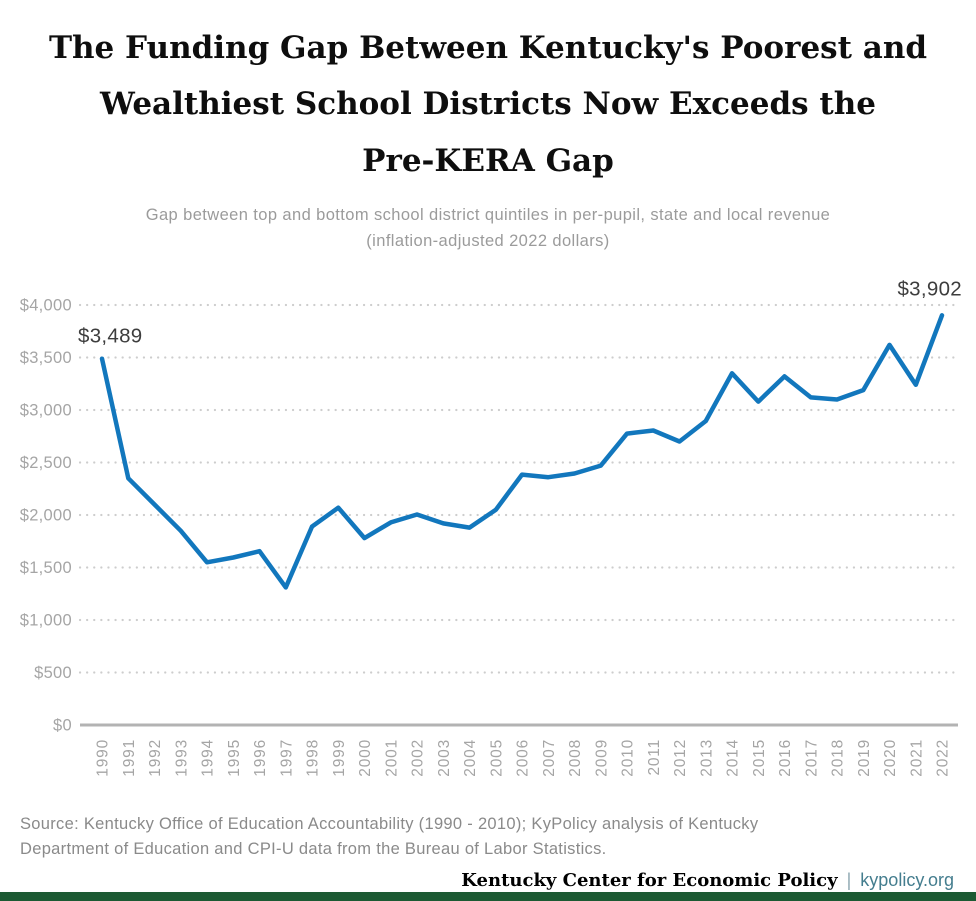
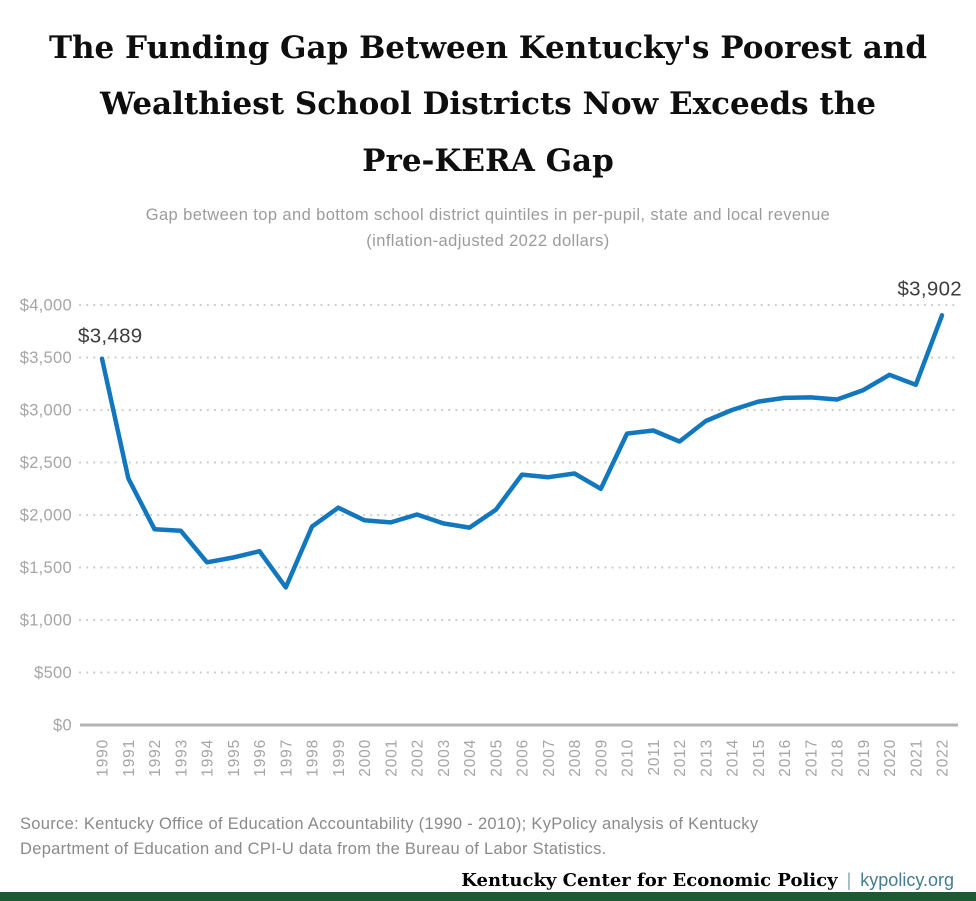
1992: $2100 -> $1860
2000: $1780 -> $1950
2009: $2470 -> $2250
2014: $3350 -> $3000
2016: $3320 -> $3120
2020: $3620 -> $3340
